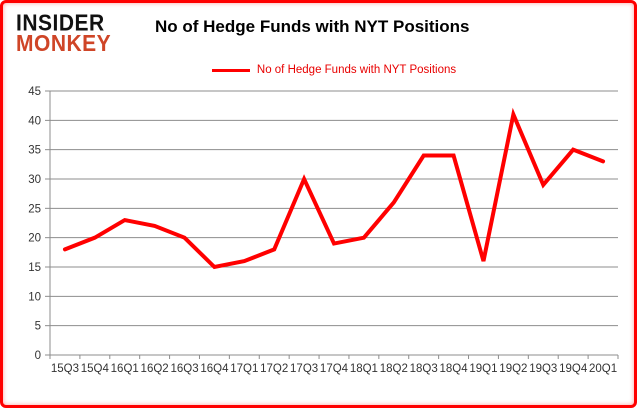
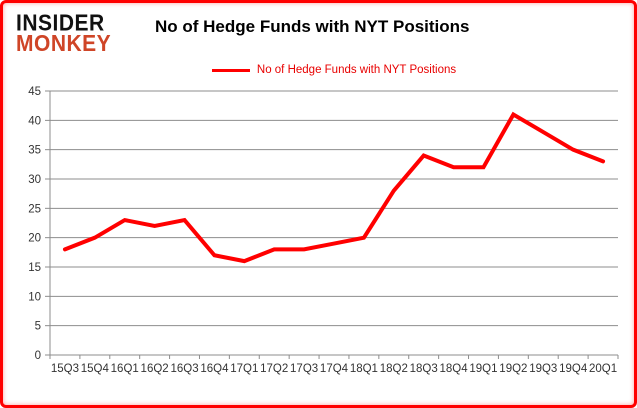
16Q3: 20 -> 23
16Q4: 15 -> 17
17Q3: 30 -> 18
18Q2: 26 -> 28
18Q4: 34 -> 32
19Q1: 16 -> 32
19Q3: 29 -> 38
